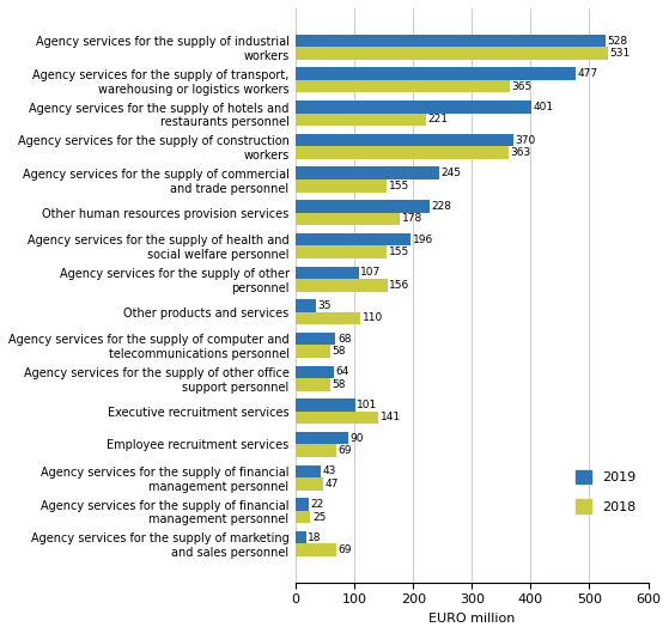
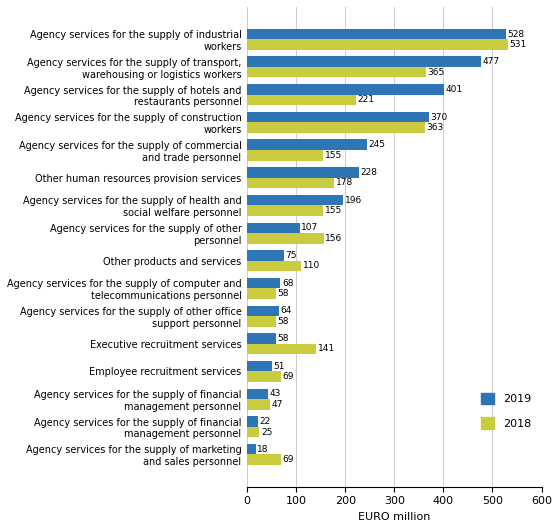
2019/Other products and services: 35 -> 75
2019/Executive recruitment services: 101 -> 58
2019/Employee recruitment services: 90 -> 51
